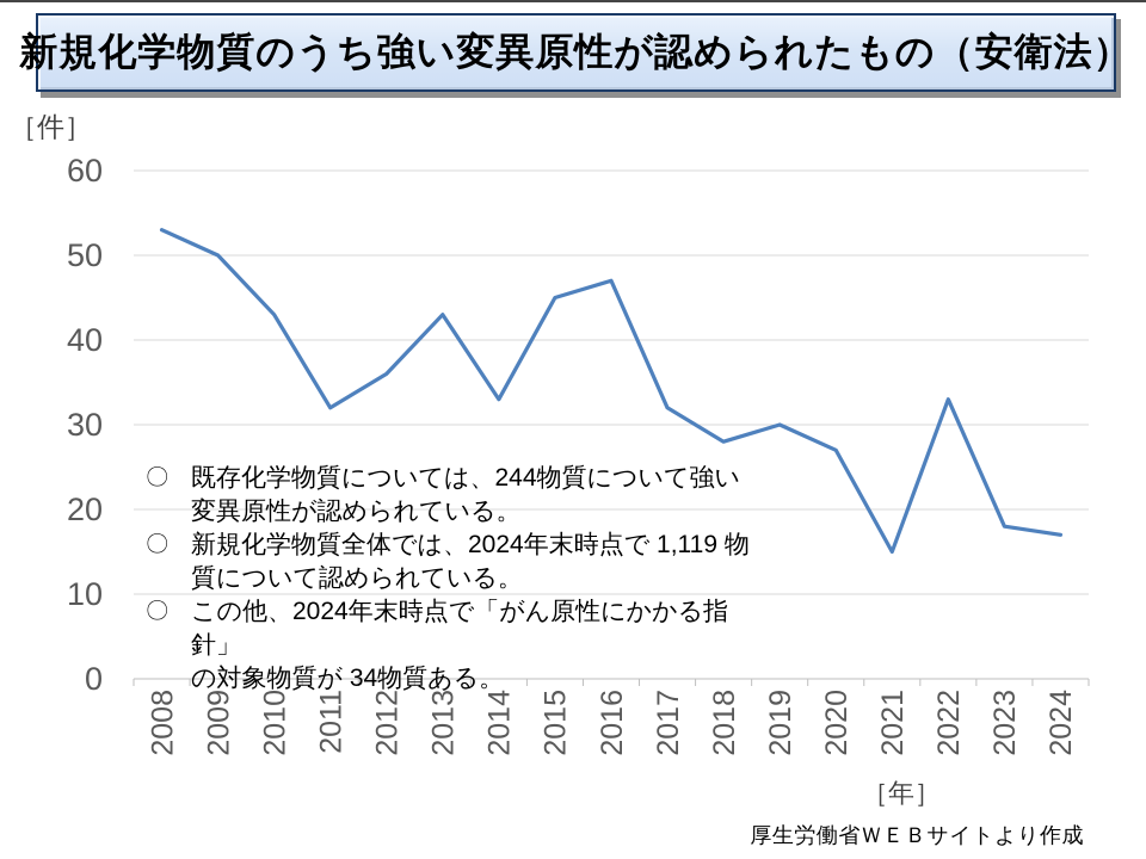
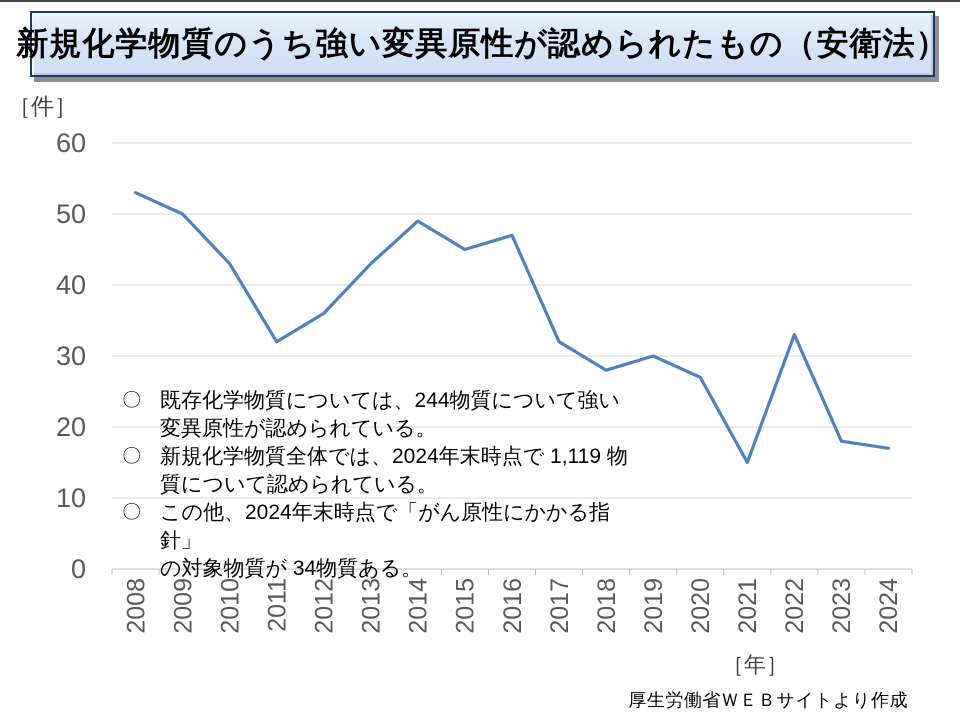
2014: 33 -> 49
